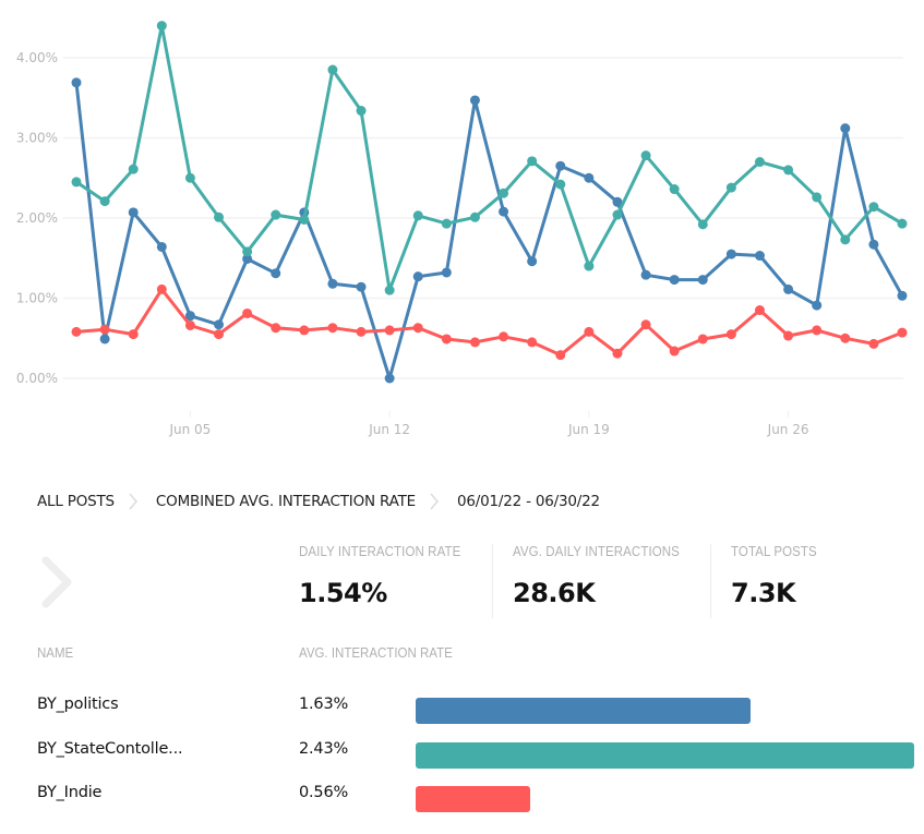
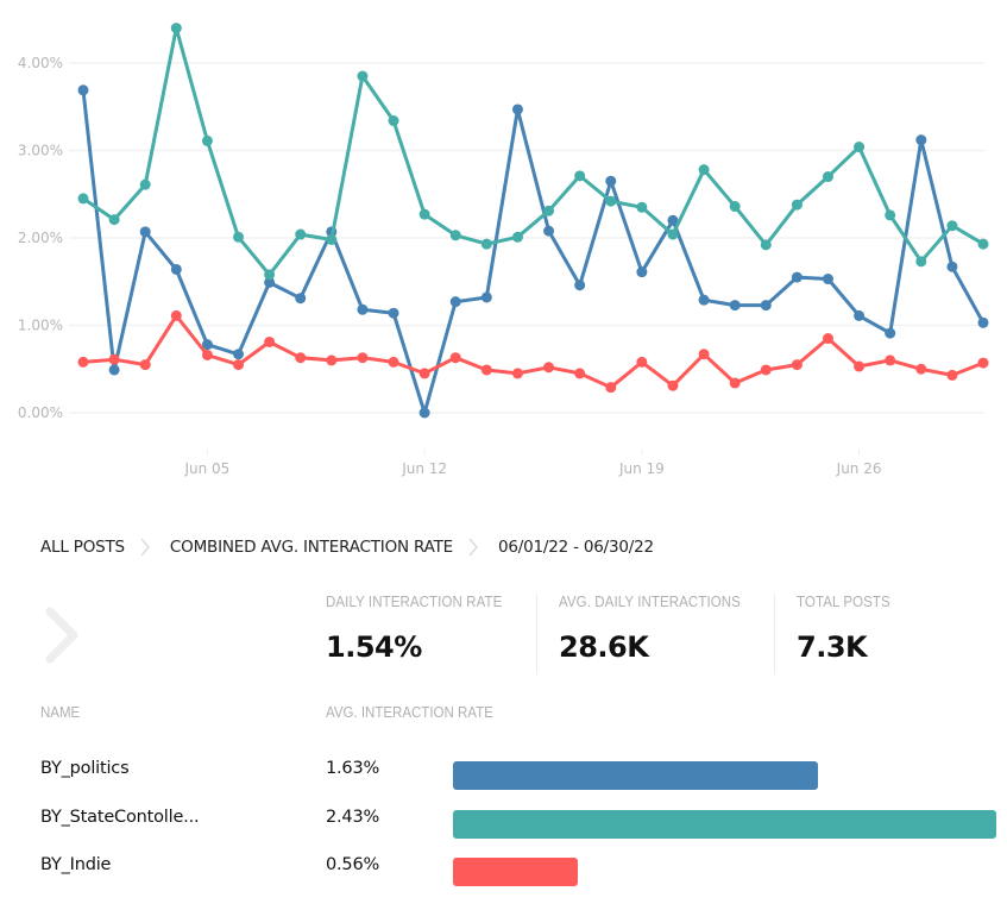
BY_StateContolle.../Jun 05: 2.5% -> 3.1%
BY_StateContolle.../Jun 12: 1.1% -> 2.3%
BY_Indie/Jun 12: 0.6% -> 0.5%
BY_politics/Jun 19: 2.5% -> 1.6%
BY_StateContolle.../Jun 19: 1.4% -> 2.4%
BY_StateContolle.../Jun 26: 2.6% -> 3.0%
